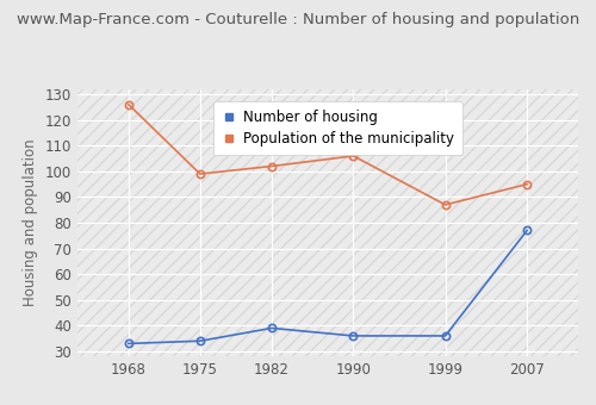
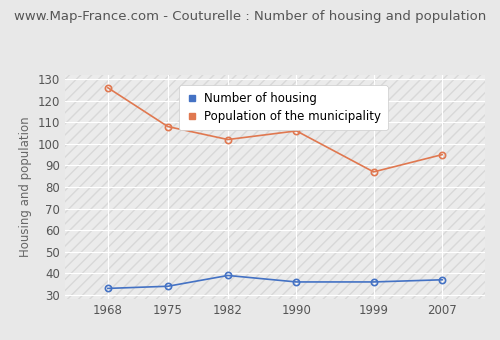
Population of the municipality/1975: 99 -> 108
Number of housing/2007: 77 -> 37
